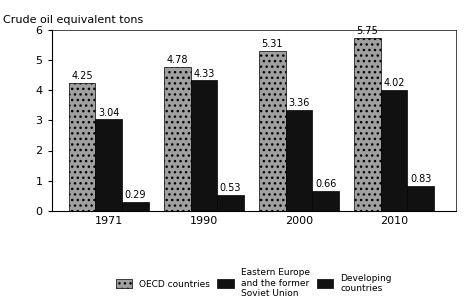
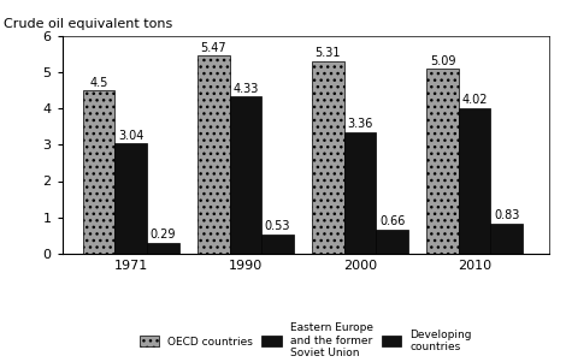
OECD countries/1971: 4.25 -> 4.5
OECD countries/1990: 4.78 -> 5.47
OECD countries/2010: 5.75 -> 5.09
